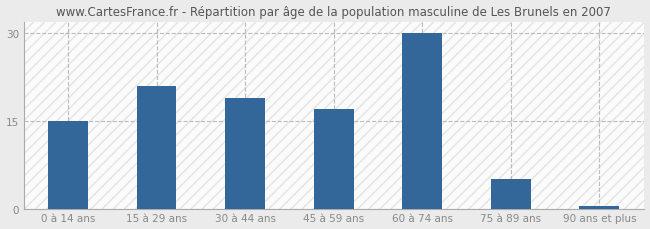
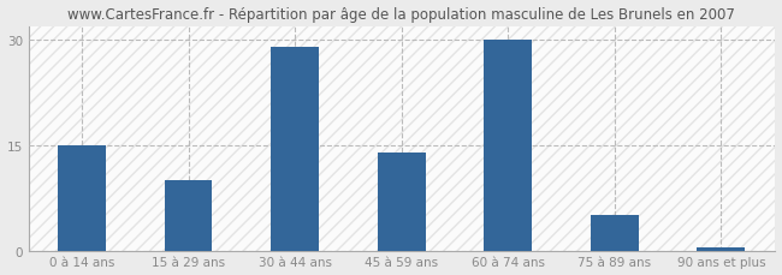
15 à 29 ans: 21.0 -> 10.0
30 à 44 ans: 19.0 -> 29.0
45 à 59 ans: 17.0 -> 14.0
